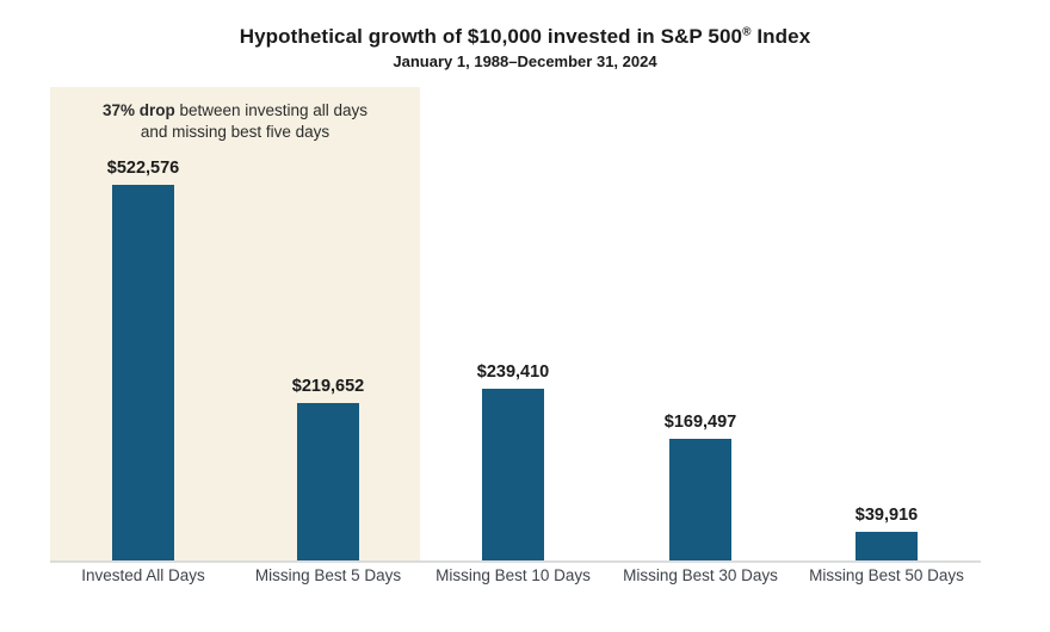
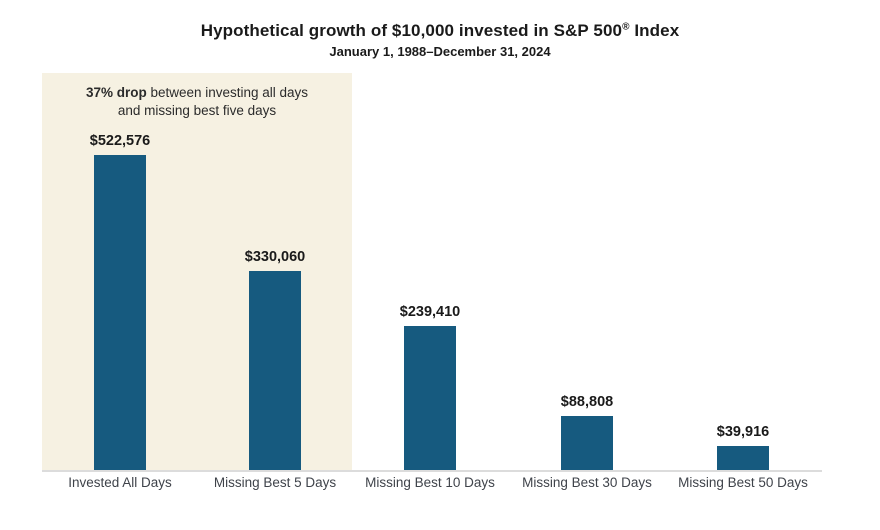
Missing Best 5 Days: $219,652 -> $330,060
Missing Best 30 Days: $169,497 -> $88,808
